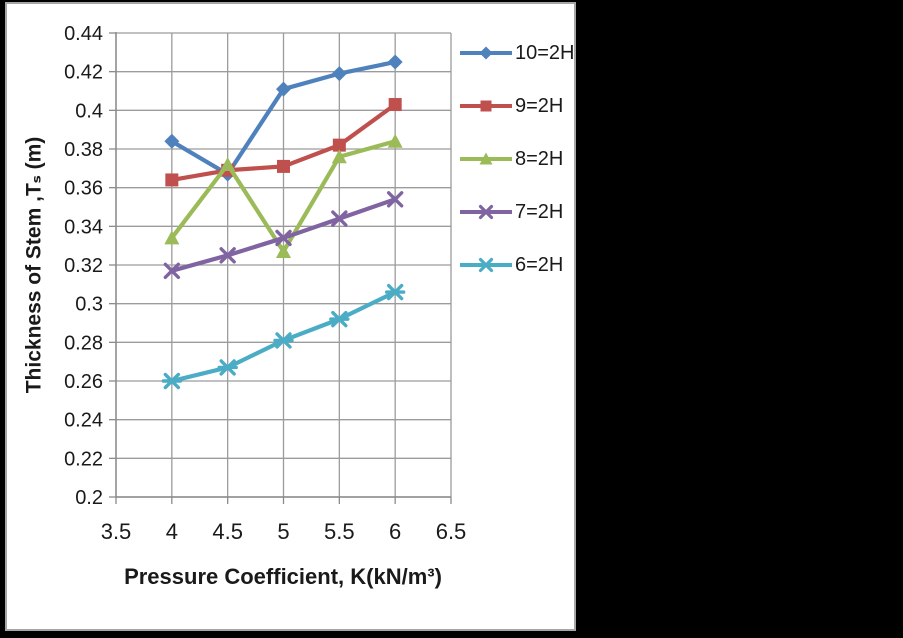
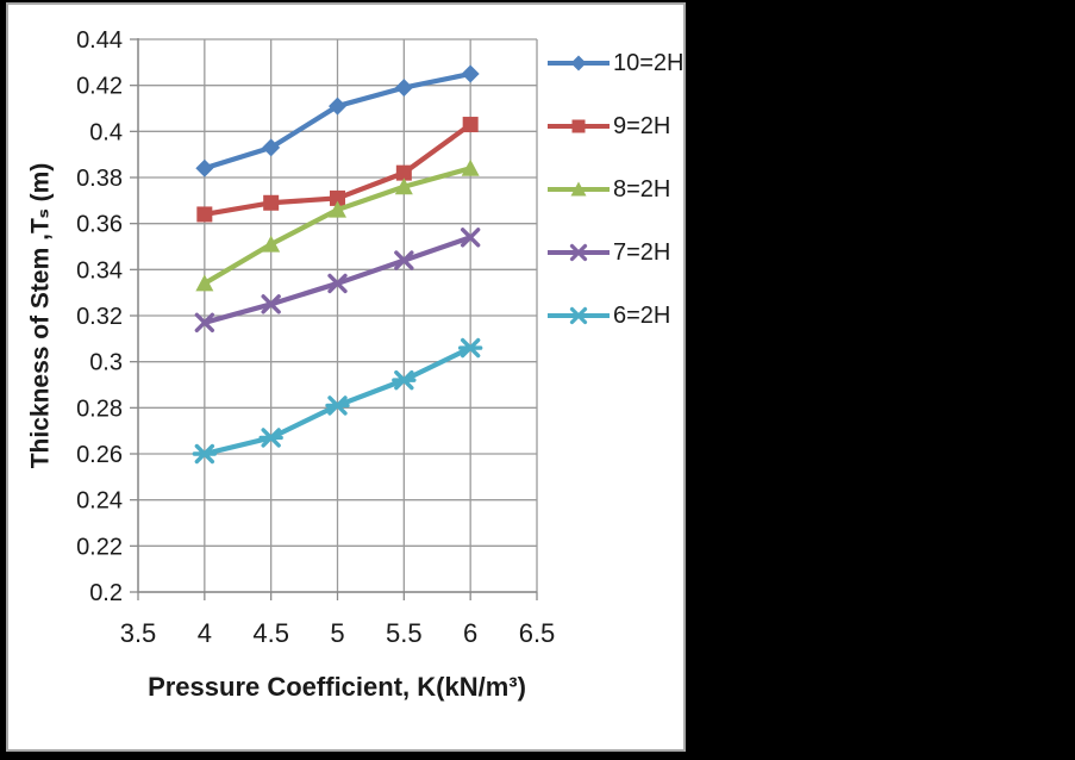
10=2H/4.5: 0.367 -> 0.393
8=2H/4.5: 0.372 -> 0.351
8=2H/5: 0.327 -> 0.366
